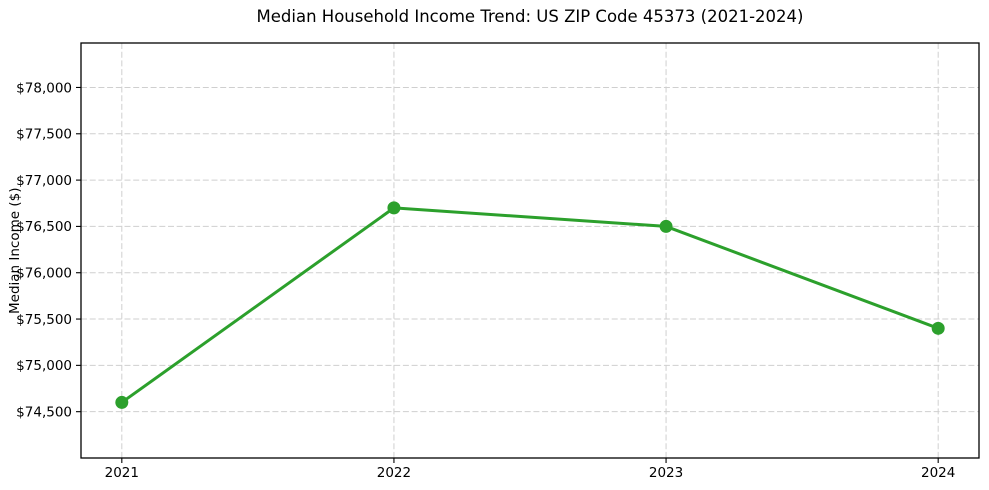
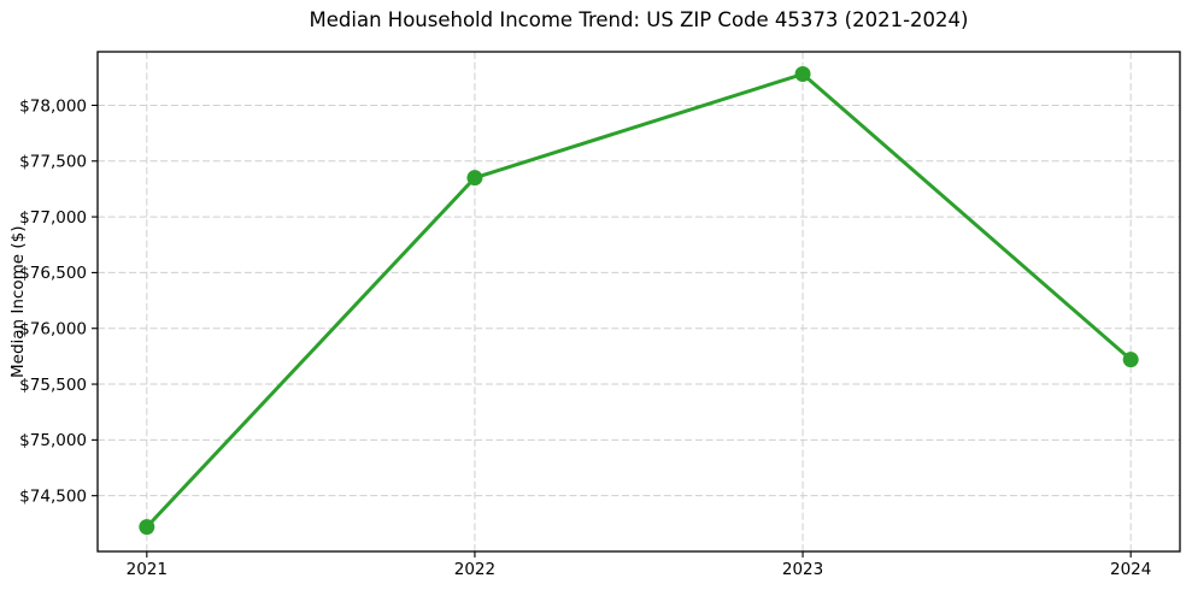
2021: $74600 -> $74200
2022: $76700 -> $77400
2023: $76500 -> $78300
2024: $75400 -> $75700
